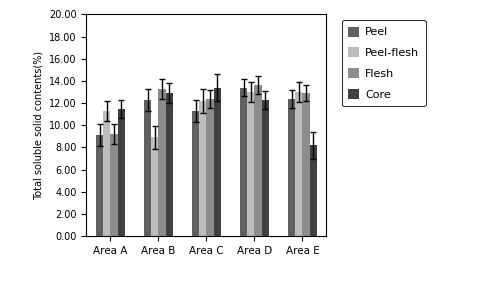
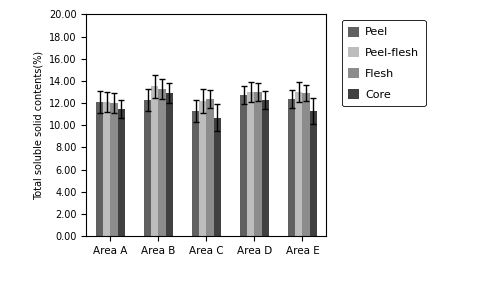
Peel/Area A: 9.1 -> 12.1
Peel-flesh/Area A: 11.3 -> 12.1
Flesh/Area A: 9.2 -> 12.0
Peel-flesh/Area B: 8.9 -> 13.5
Core/Area C: 13.4 -> 10.7
Peel/Area D: 13.4 -> 12.7
Flesh/Area D: 13.6 -> 13.0
Core/Area E: 8.2 -> 11.3
